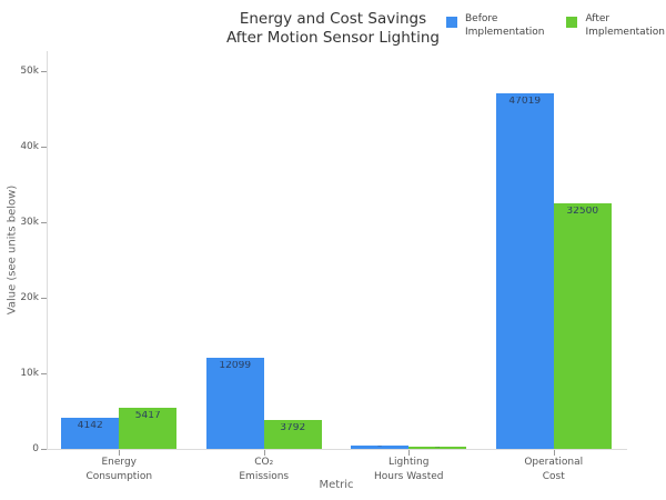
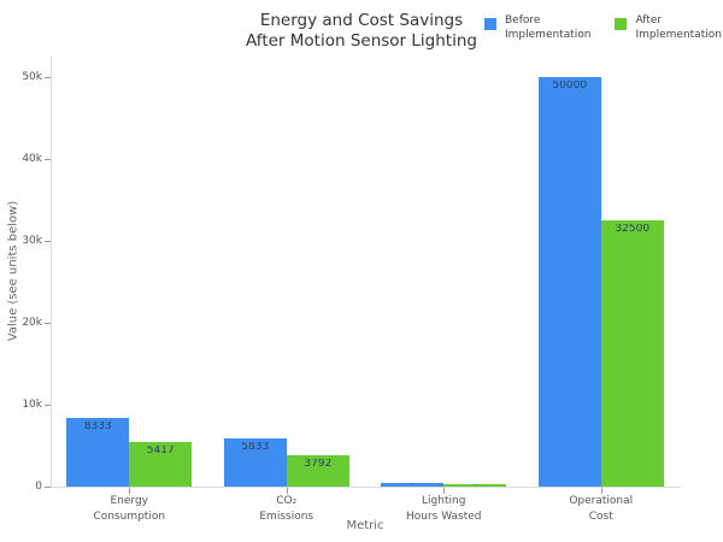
Before Implementation/Energy Consumption: 4142 -> 8333
Before Implementation/CO₂ Emissions: 12099 -> 5833
Before Implementation/Operational Cost: 47019 -> 50000
